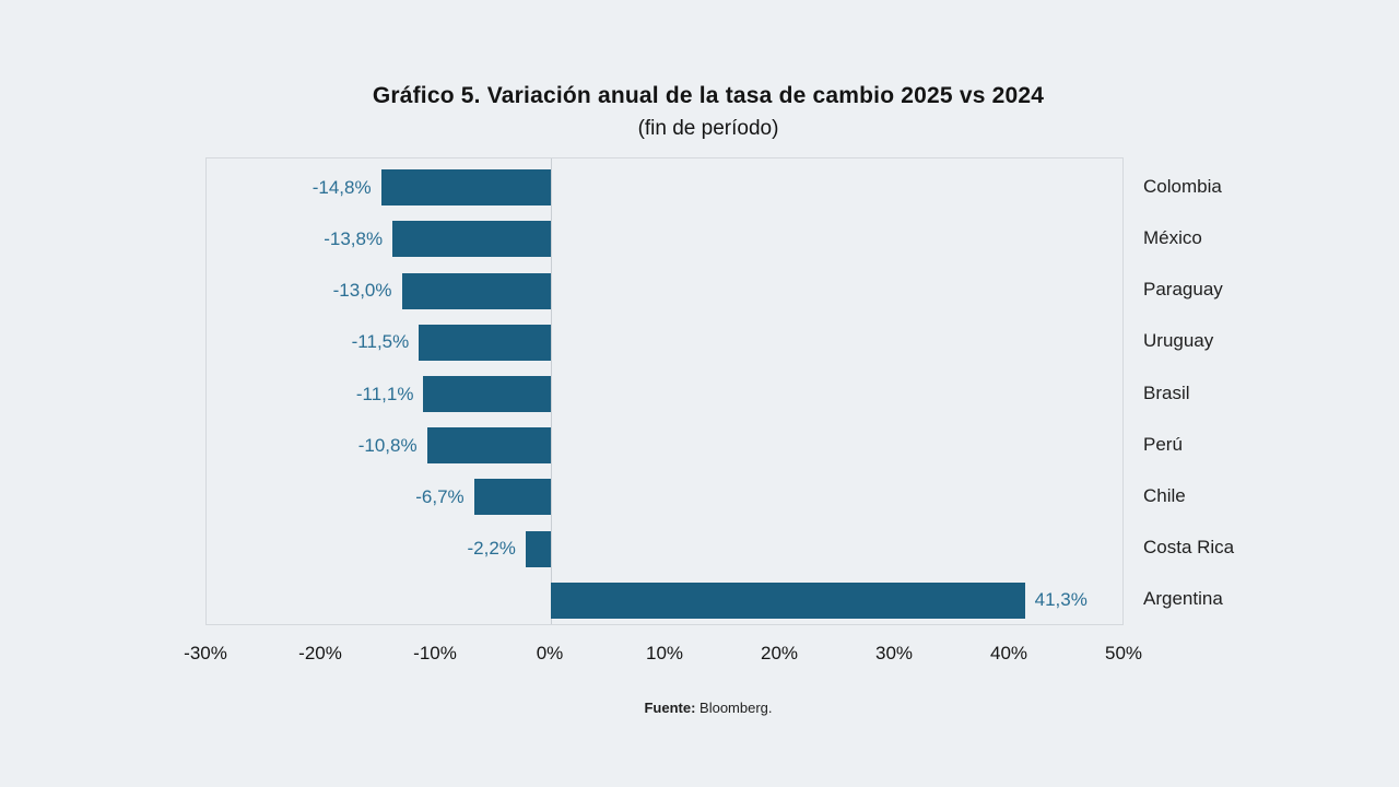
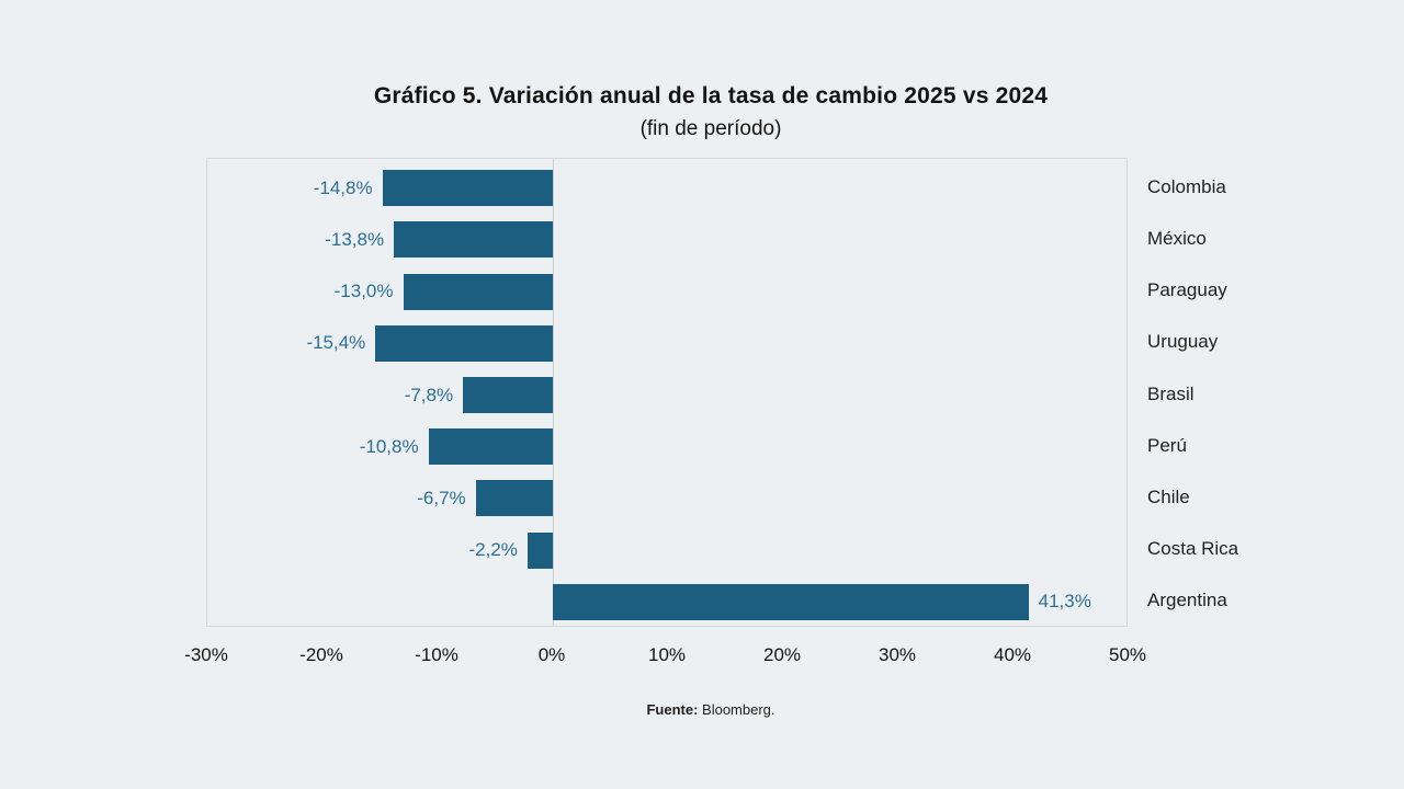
Uruguay: -11,5% -> -15,4%
Brasil: -11,1% -> -7,8%
